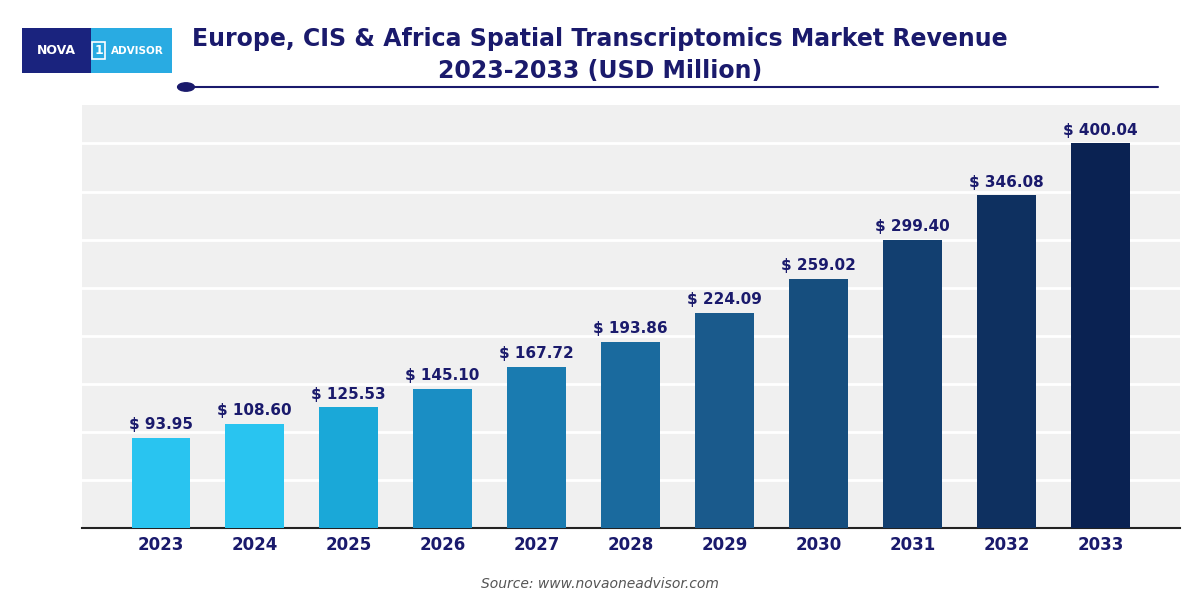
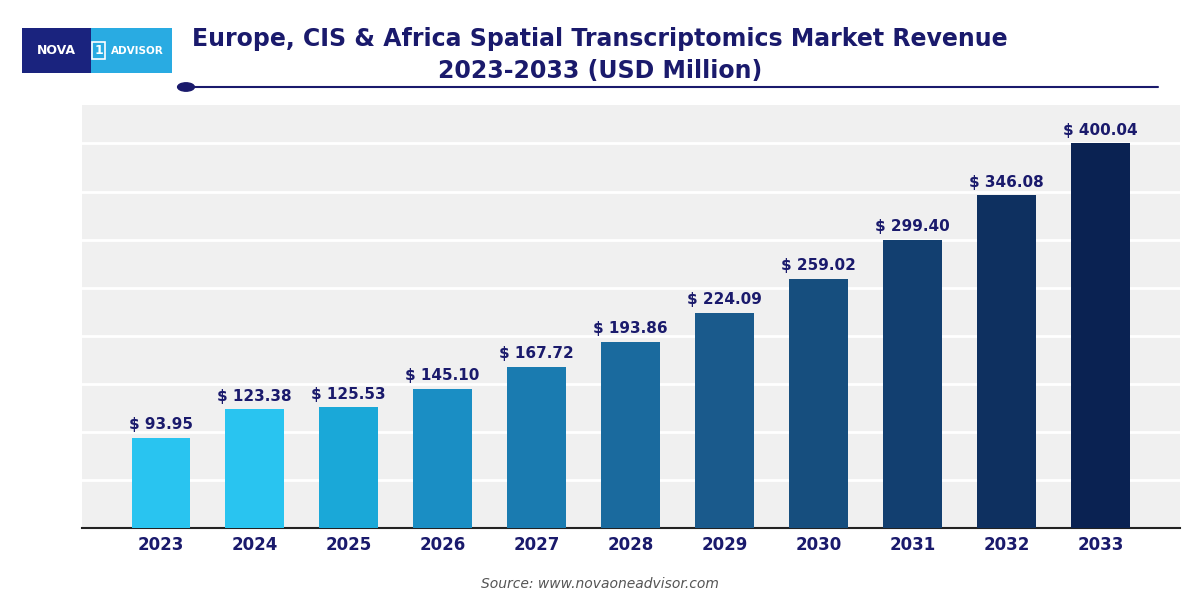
2024: 108.60 -> 123.38
